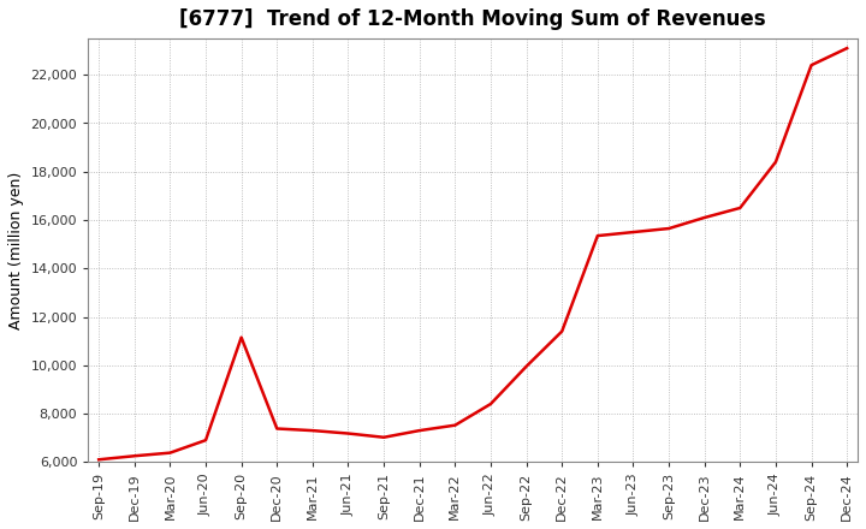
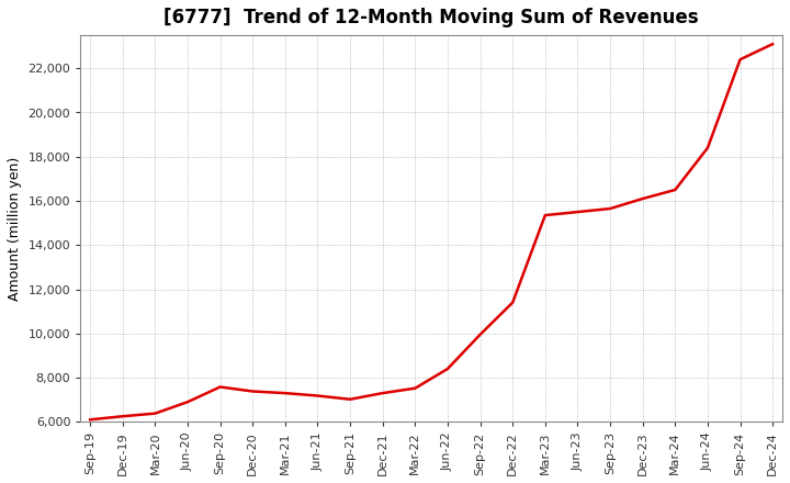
Sep-20: 11,150 -> 7,580
